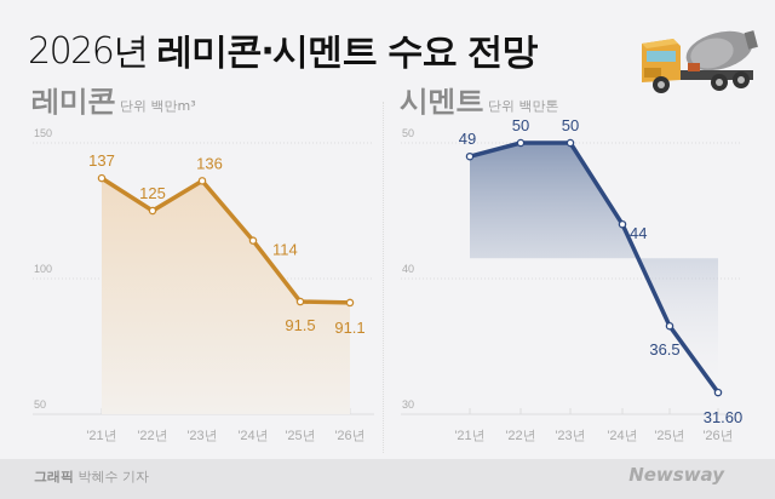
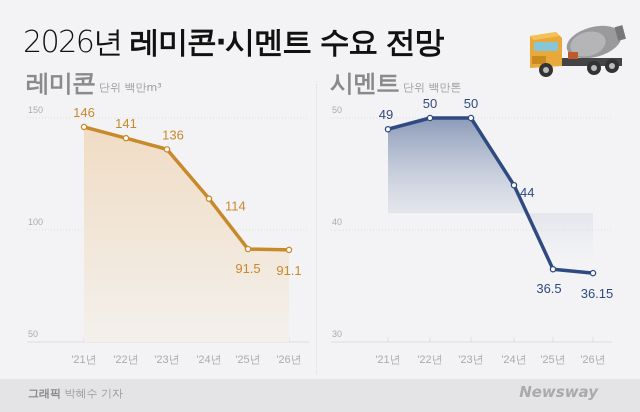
레미콘/'21년: 137 -> 146
레미콘/'22년: 125 -> 141
시멘트/'26년: 31.60 -> 36.15
